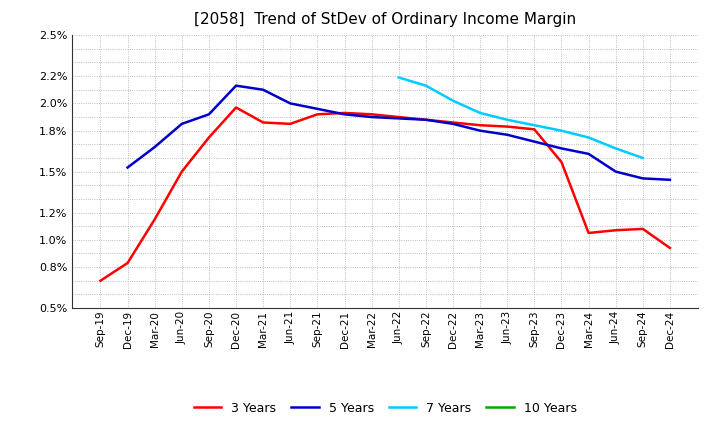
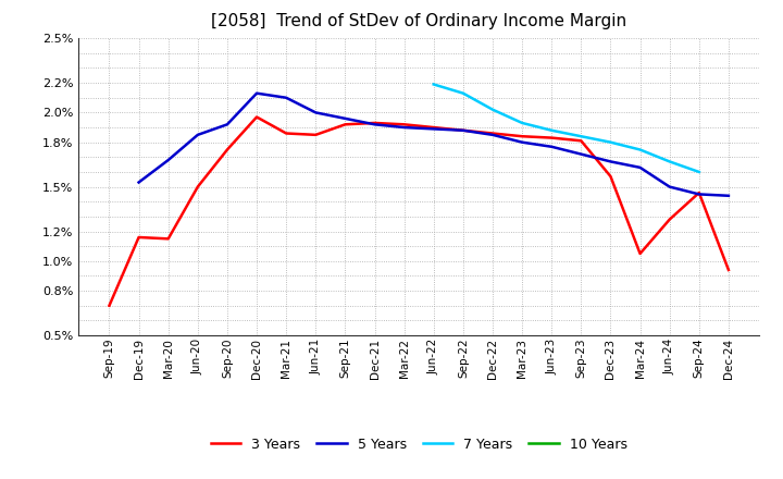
3 Years/Dec-19: 0.83% -> 1.16%
3 Years/Jun-24: 1.07% -> 1.28%
3 Years/Sep-24: 1.08% -> 1.46%
